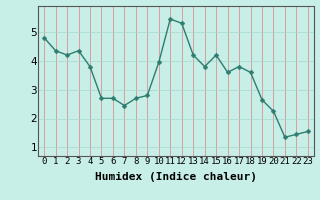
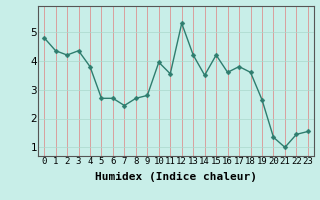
11: 5.45 -> 3.55
14: 3.80 -> 3.50
20: 2.25 -> 1.35
21: 1.35 -> 1.00
